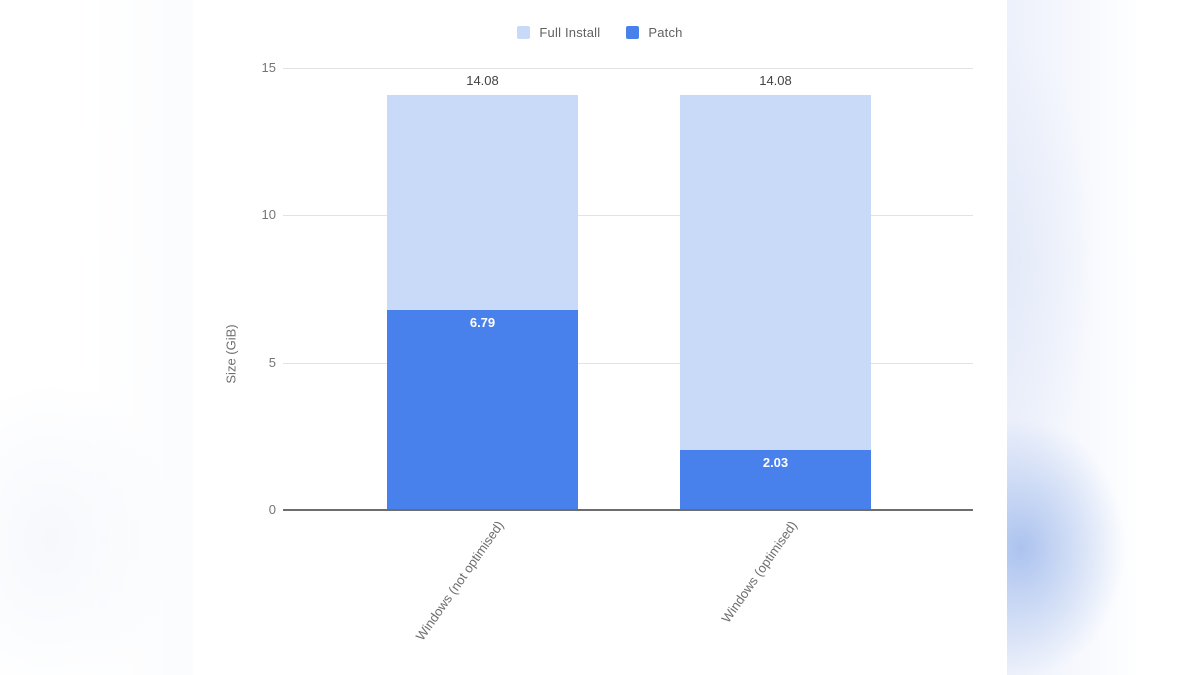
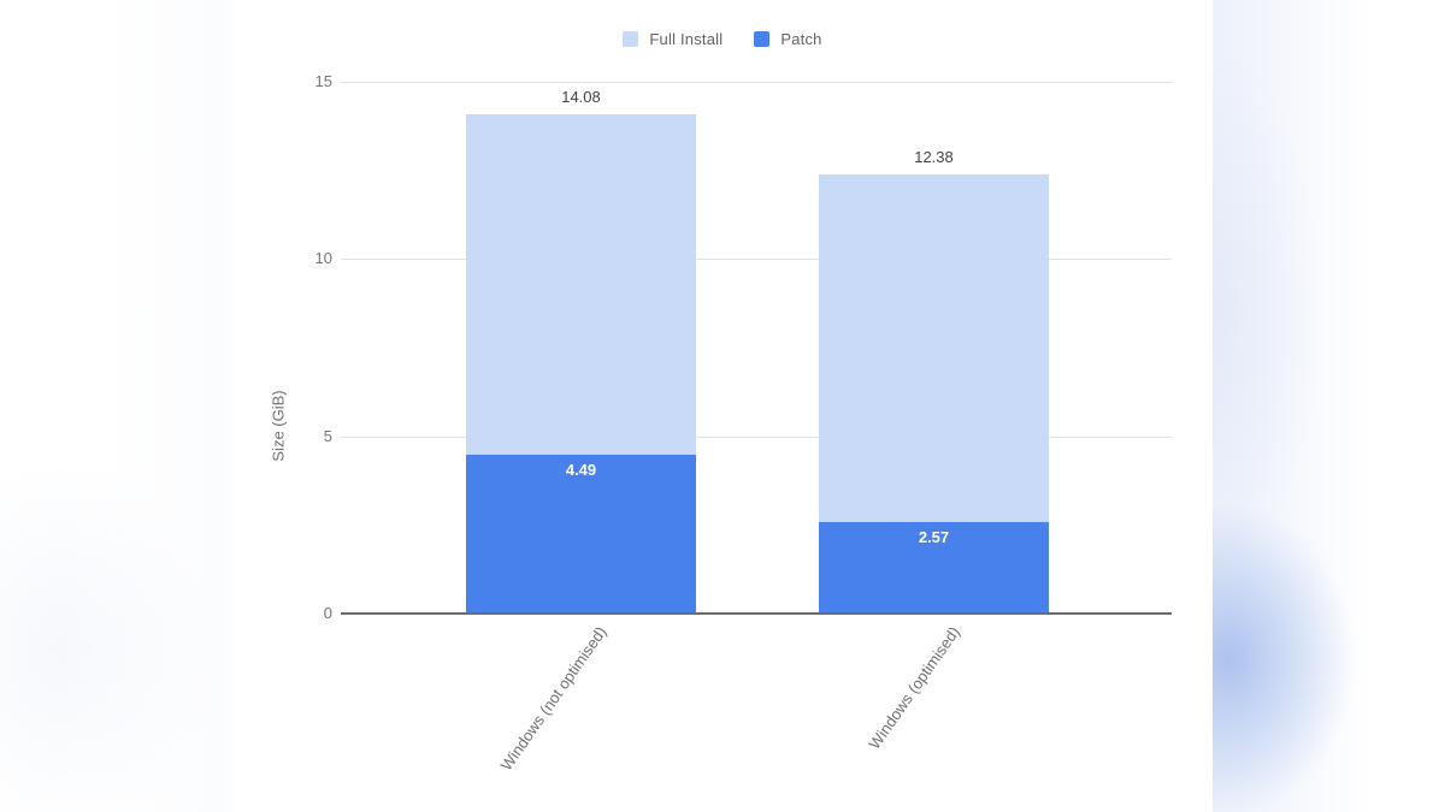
Patch/Windows (not optimised): 6.79 -> 4.49
Full Install/Windows (optimised): 14.08 -> 12.38
Patch/Windows (optimised): 2.03 -> 2.57
